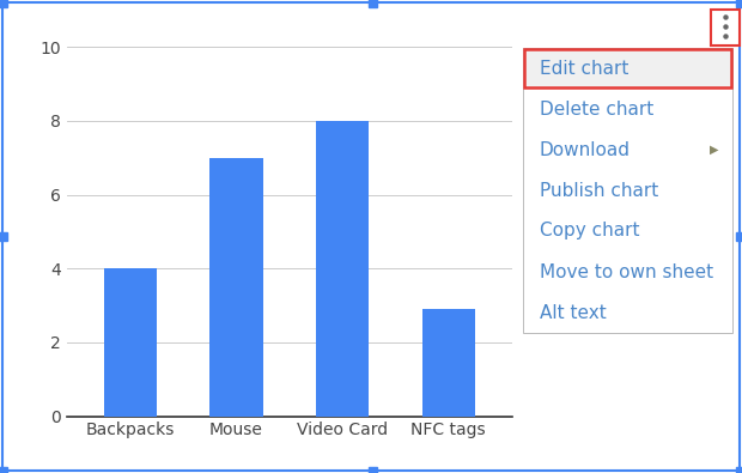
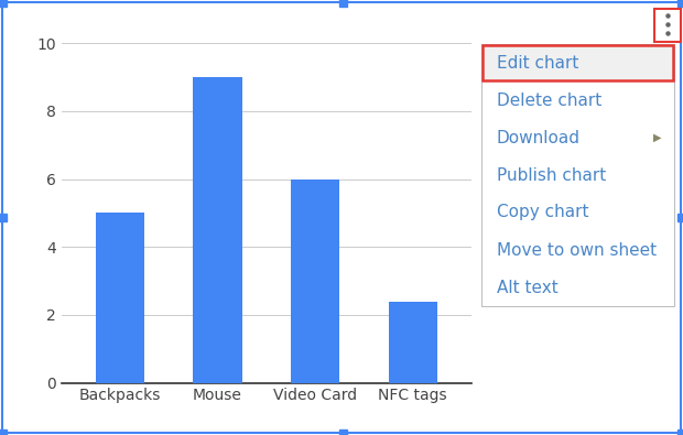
Backpacks: 4.0 -> 5.0
Mouse: 7.0 -> 9.0
Video Card: 8.0 -> 6.0
NFC tags: 2.9 -> 2.4
